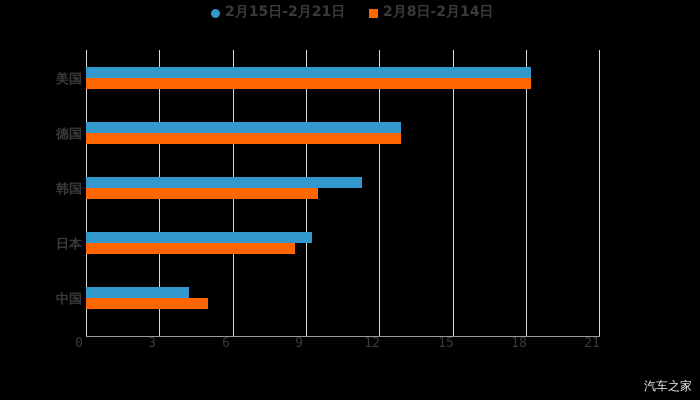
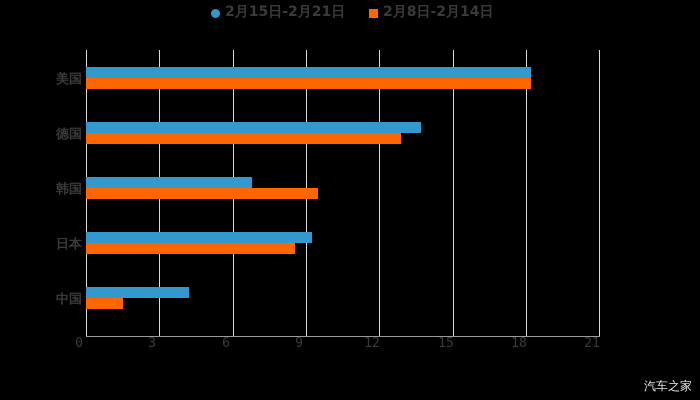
2月15日-2月21日/德国: 12.9 -> 13.7
2月15日-2月21日/韩国: 11.3 -> 6.8
2月8日-2月14日/中国: 5.0 -> 1.5
